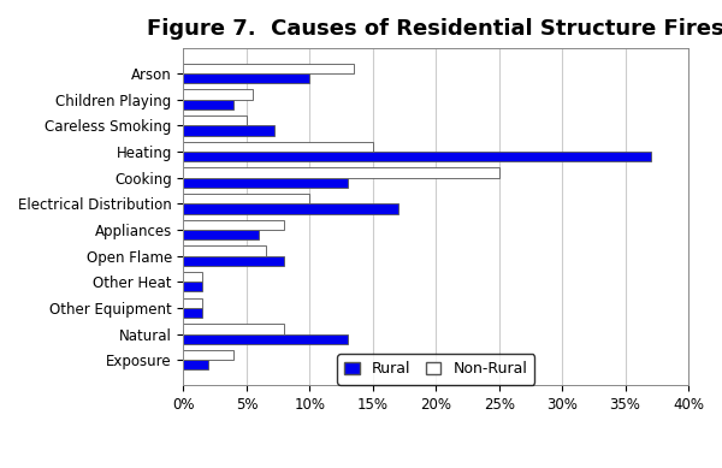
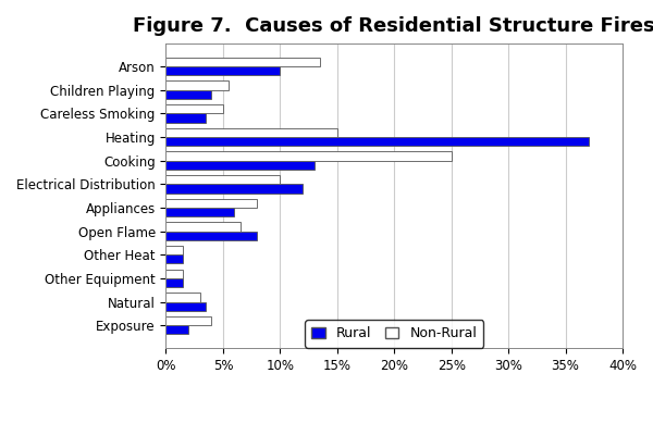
Rural/Careless Smoking: 7.2% -> 3.5%
Rural/Electrical Distribution: 17.0% -> 12.0%
Non-Rural/Natural: 8.0% -> 3.0%
Rural/Natural: 13.0% -> 3.5%
